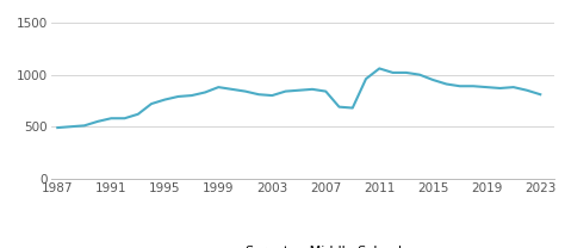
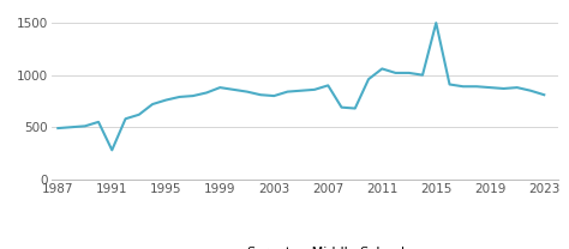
1991: 580 -> 280
2007: 840 -> 900
2015: 950 -> 1500
